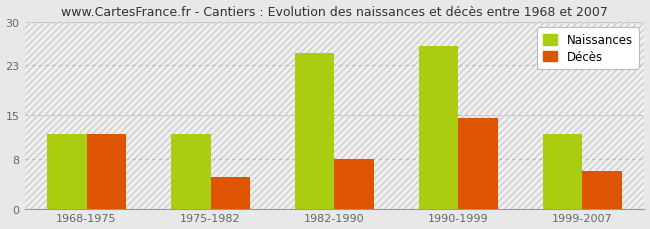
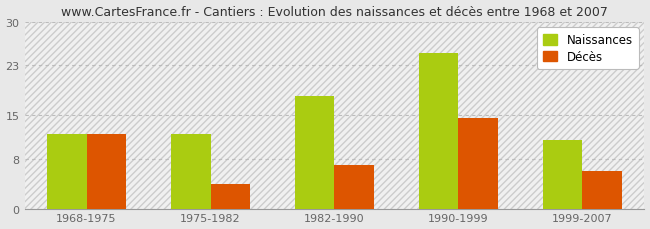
Décès/1975-1982: 5.0 -> 4.0
Naissances/1982-1990: 25 -> 18
Décès/1982-1990: 8.0 -> 7.0
Naissances/1990-1999: 26 -> 25
Naissances/1999-2007: 12 -> 11
